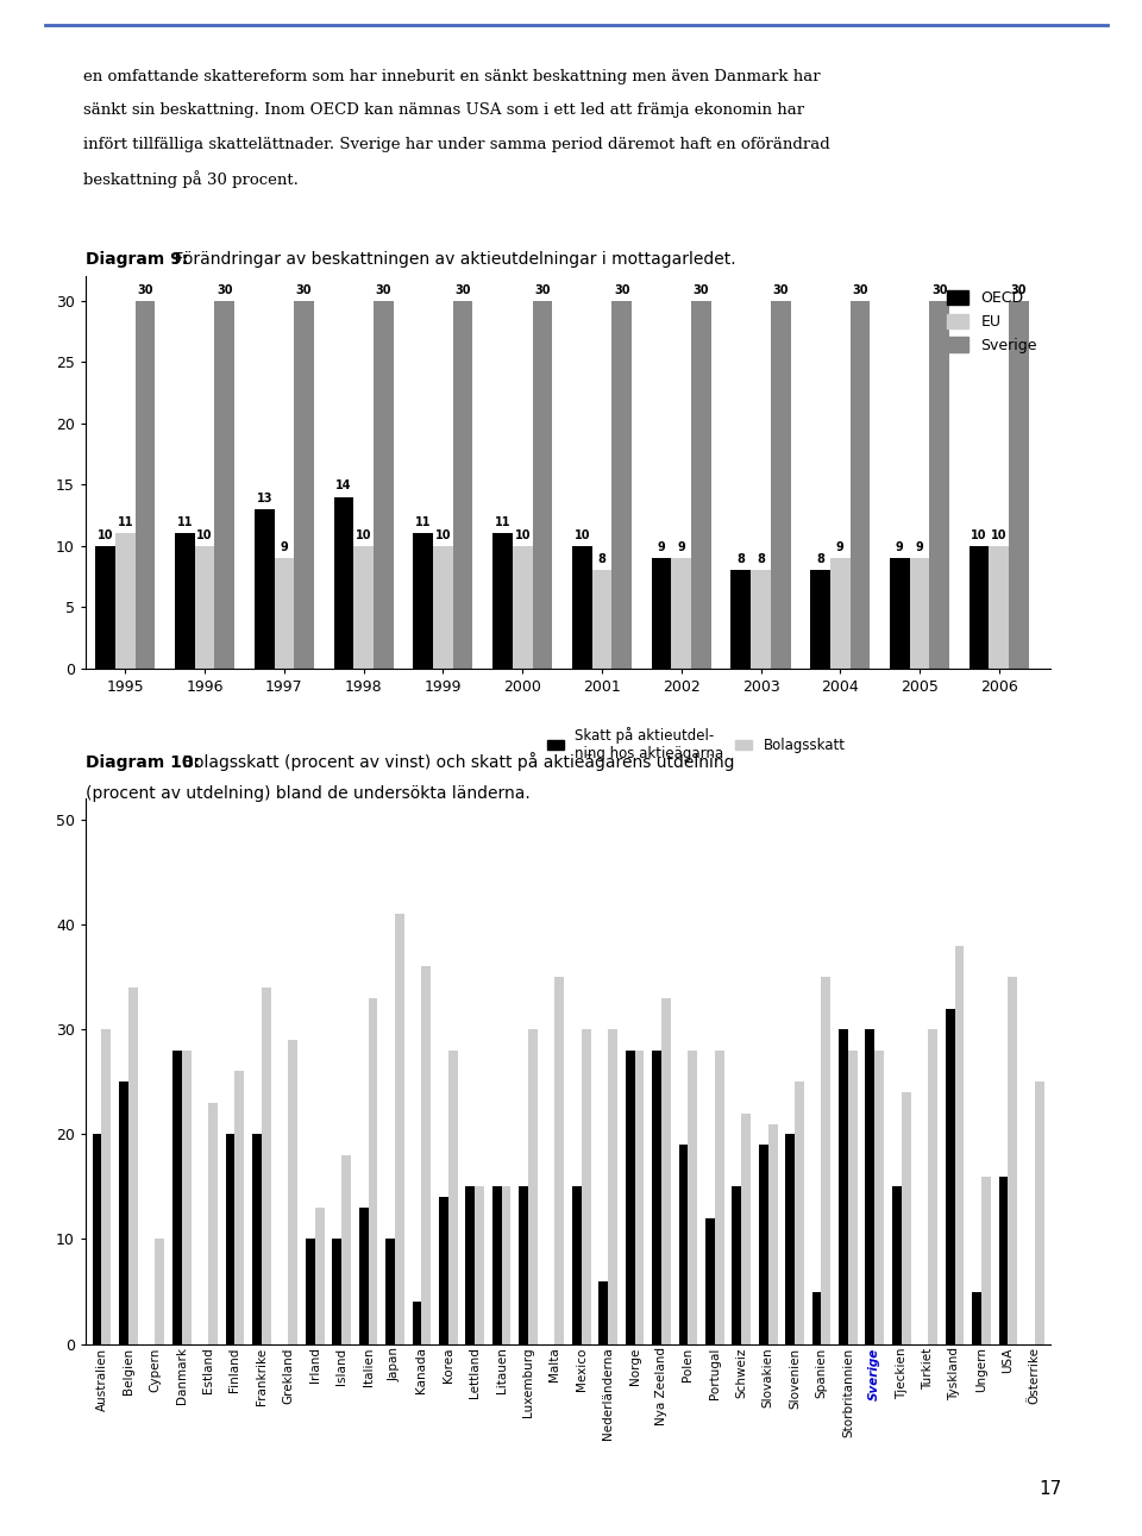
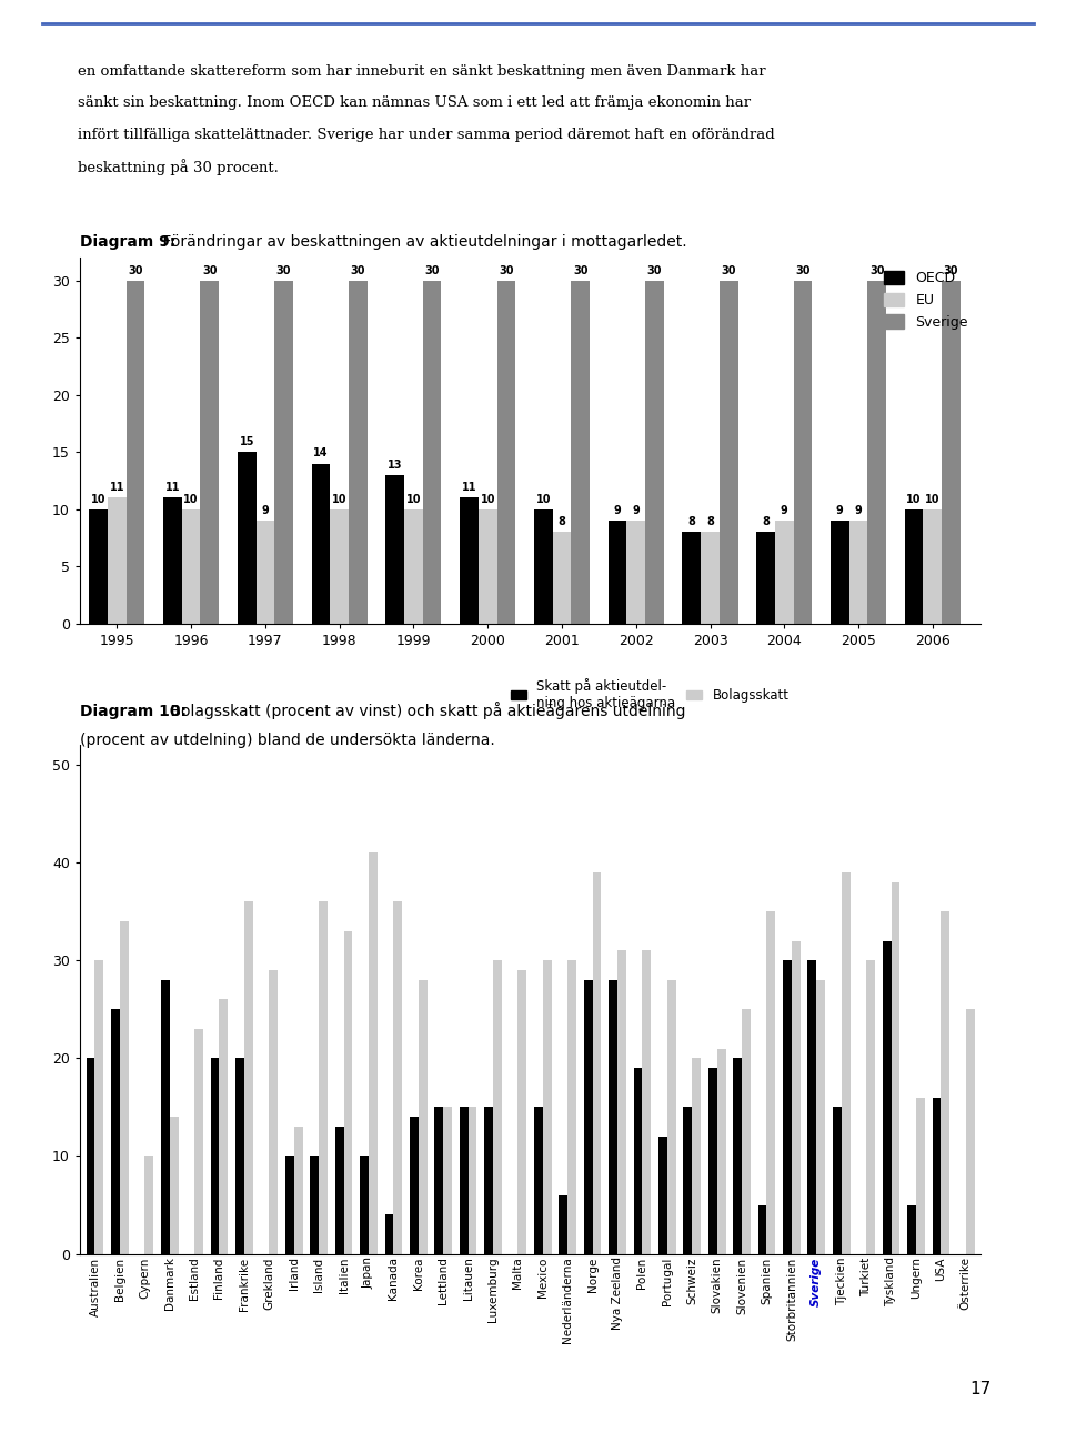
OECD/1997: 13 -> 15
OECD/1999: 11 -> 13
Bolagsskatt/Danmark: 28 -> 14
Bolagsskatt/Frankrike: 34 -> 36
Bolagsskatt/Island: 18 -> 36
Bolagsskatt/Malta: 35 -> 29
Bolagsskatt/Norge: 28 -> 39
Bolagsskatt/Nya Zeeland: 33 -> 31
Bolagsskatt/Polen: 28 -> 31
Bolagsskatt/Schweiz: 22 -> 20
Bolagsskatt/Storbritannien: 28 -> 32
Bolagsskatt/Tjeckien: 24 -> 39
